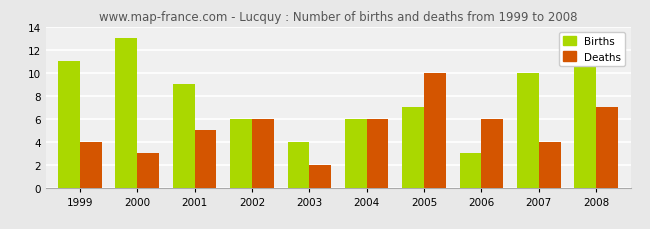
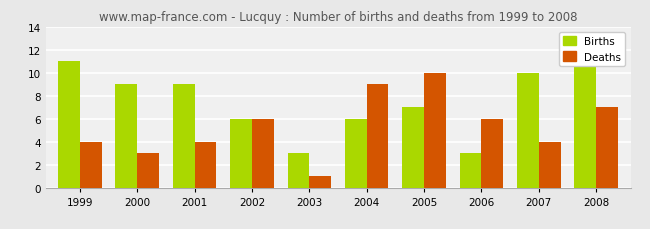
Births/2000: 13 -> 9
Deaths/2001: 5 -> 4
Births/2003: 4 -> 3
Deaths/2003: 2 -> 1
Deaths/2004: 6 -> 9
